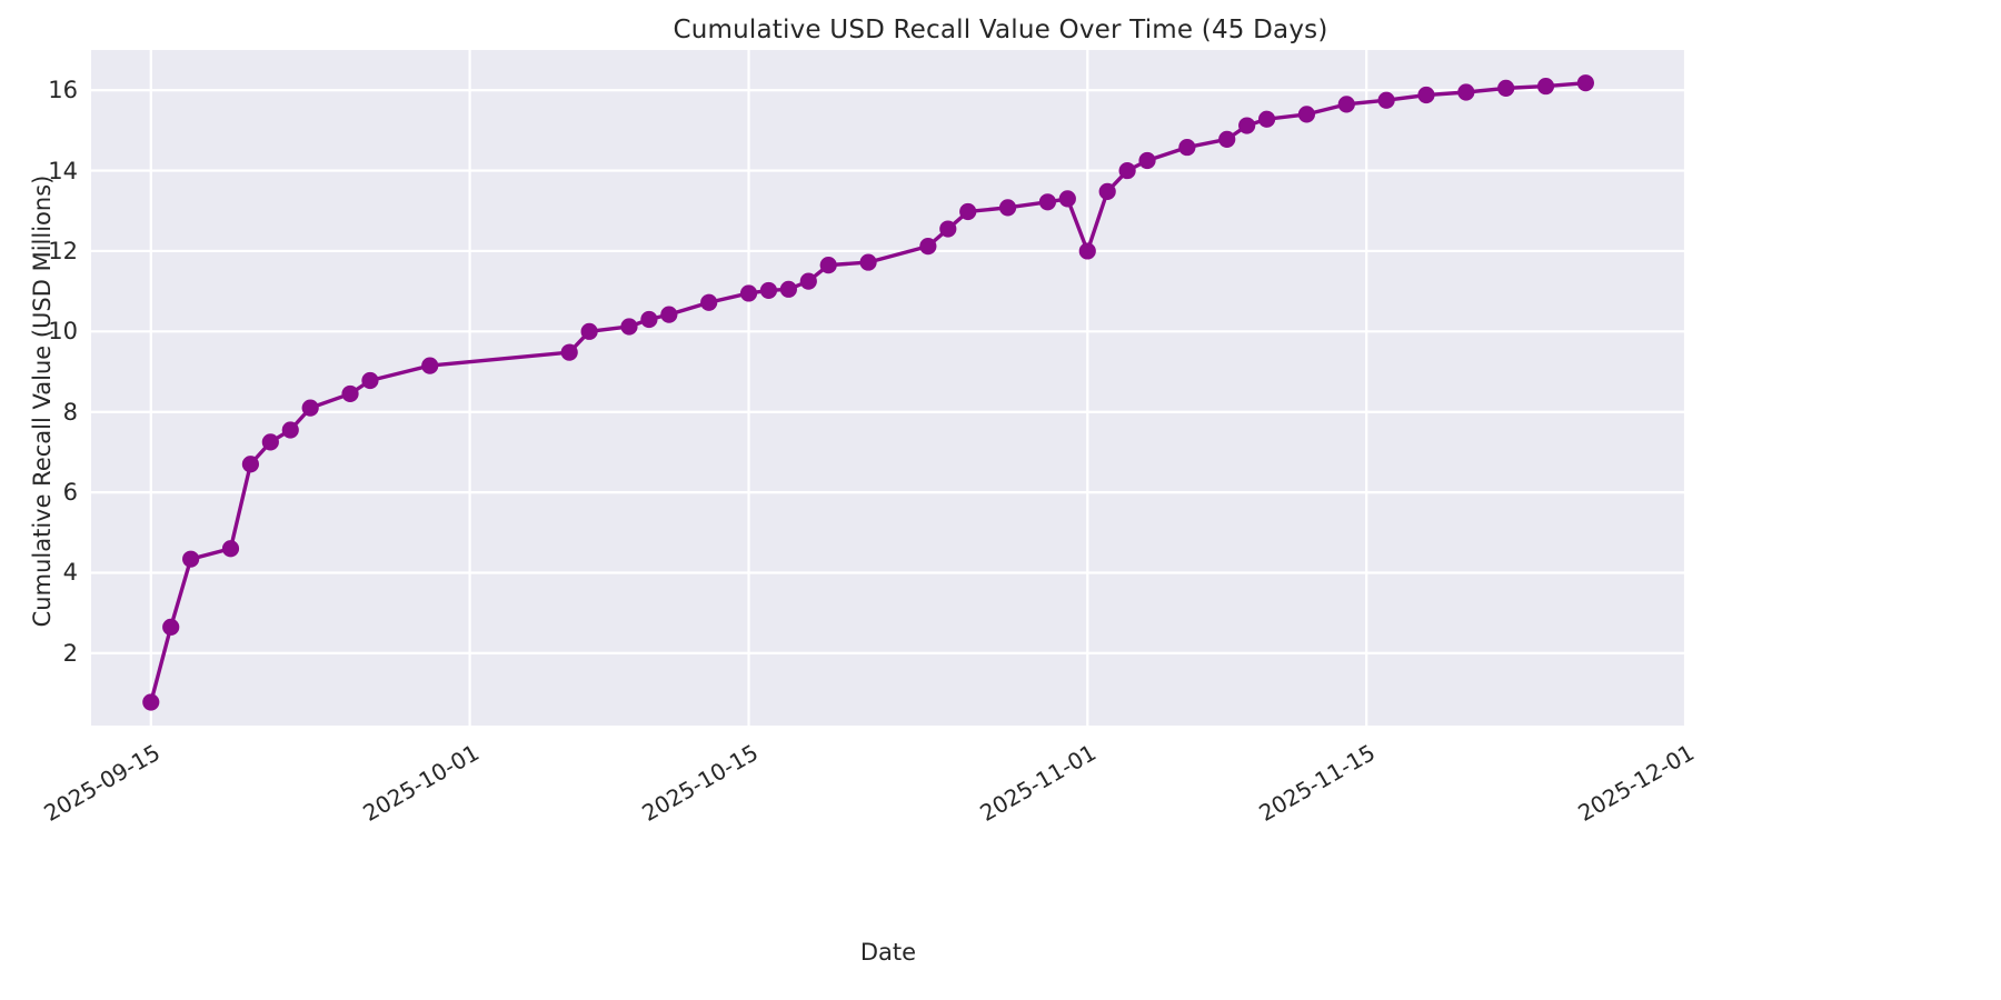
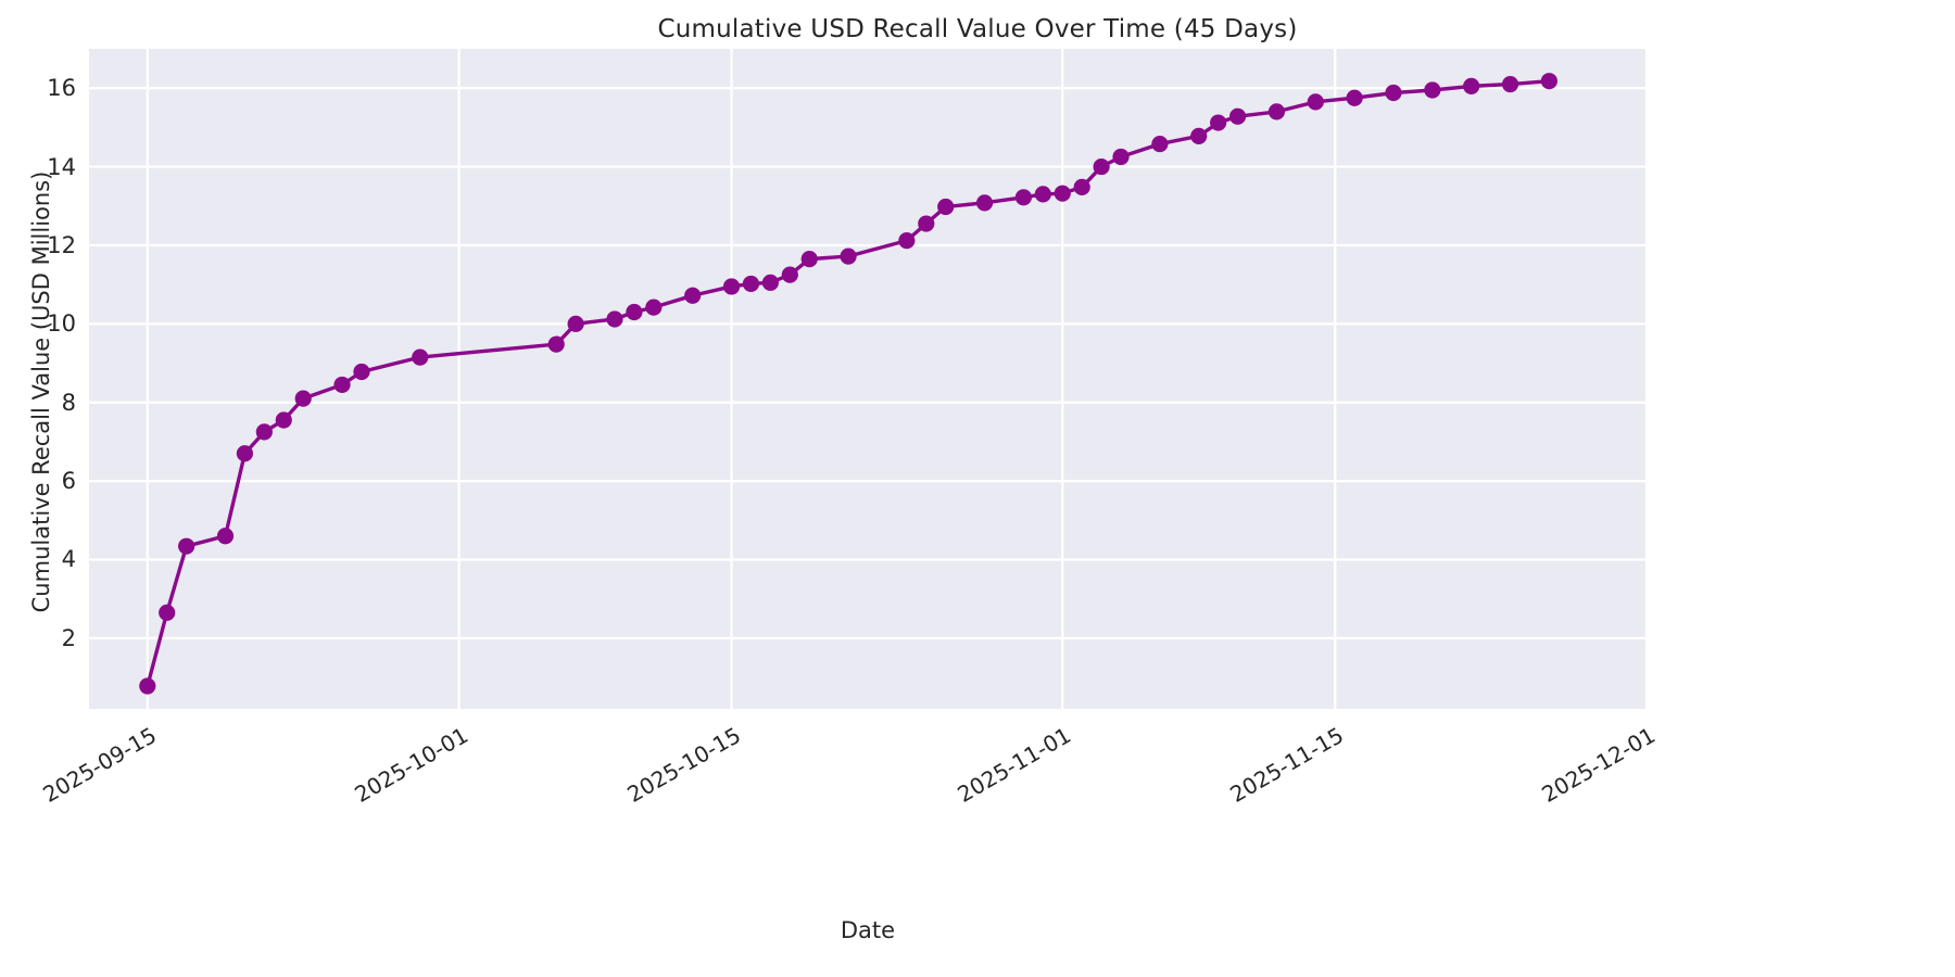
2025-11-01: 12.0 -> 13.3
